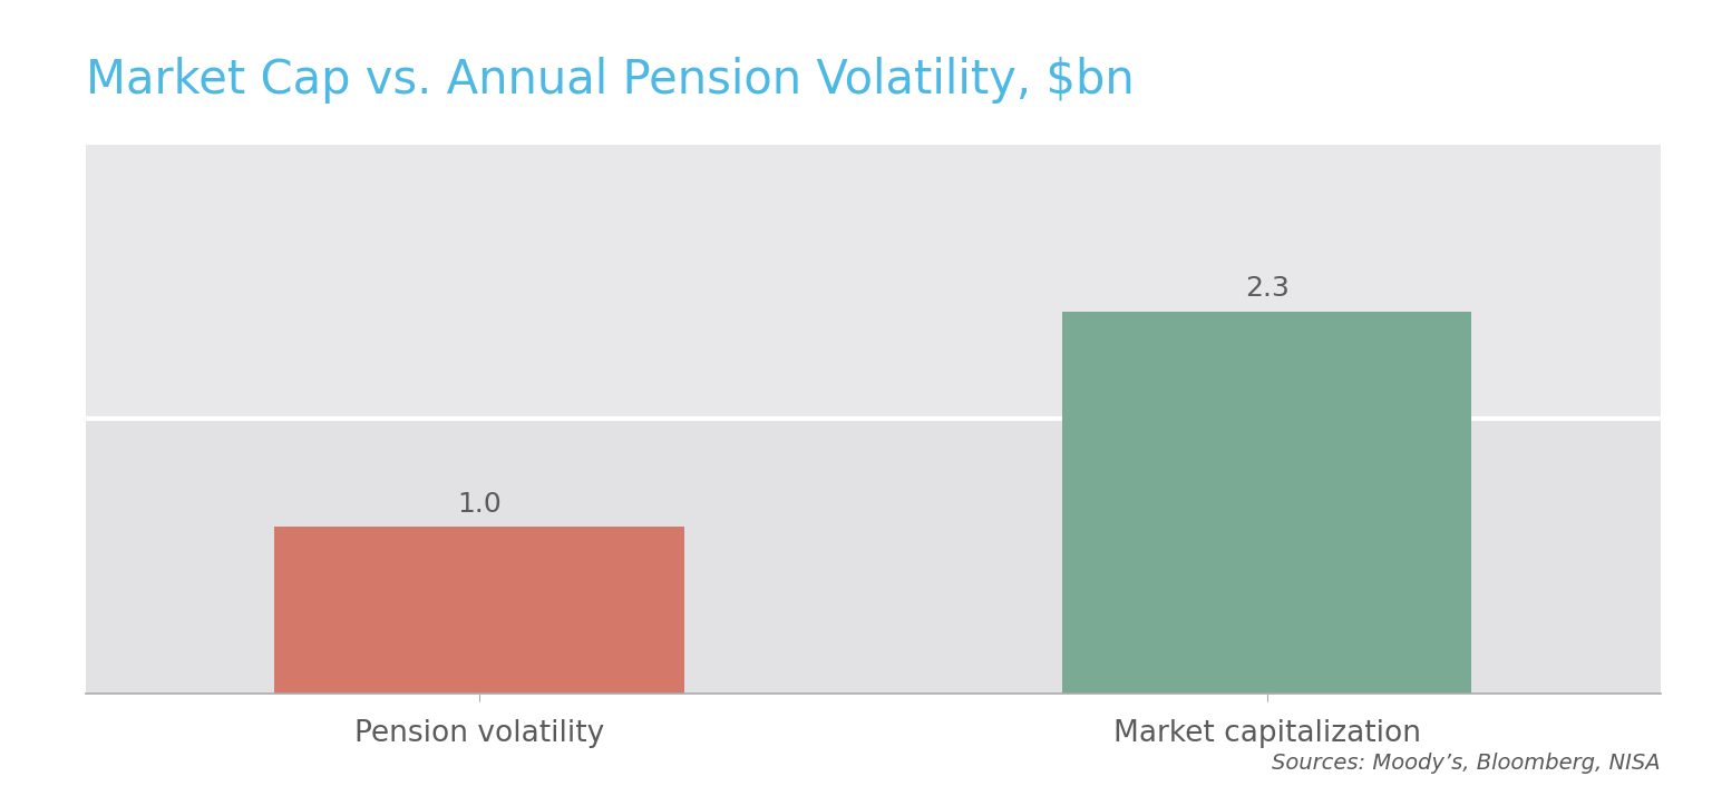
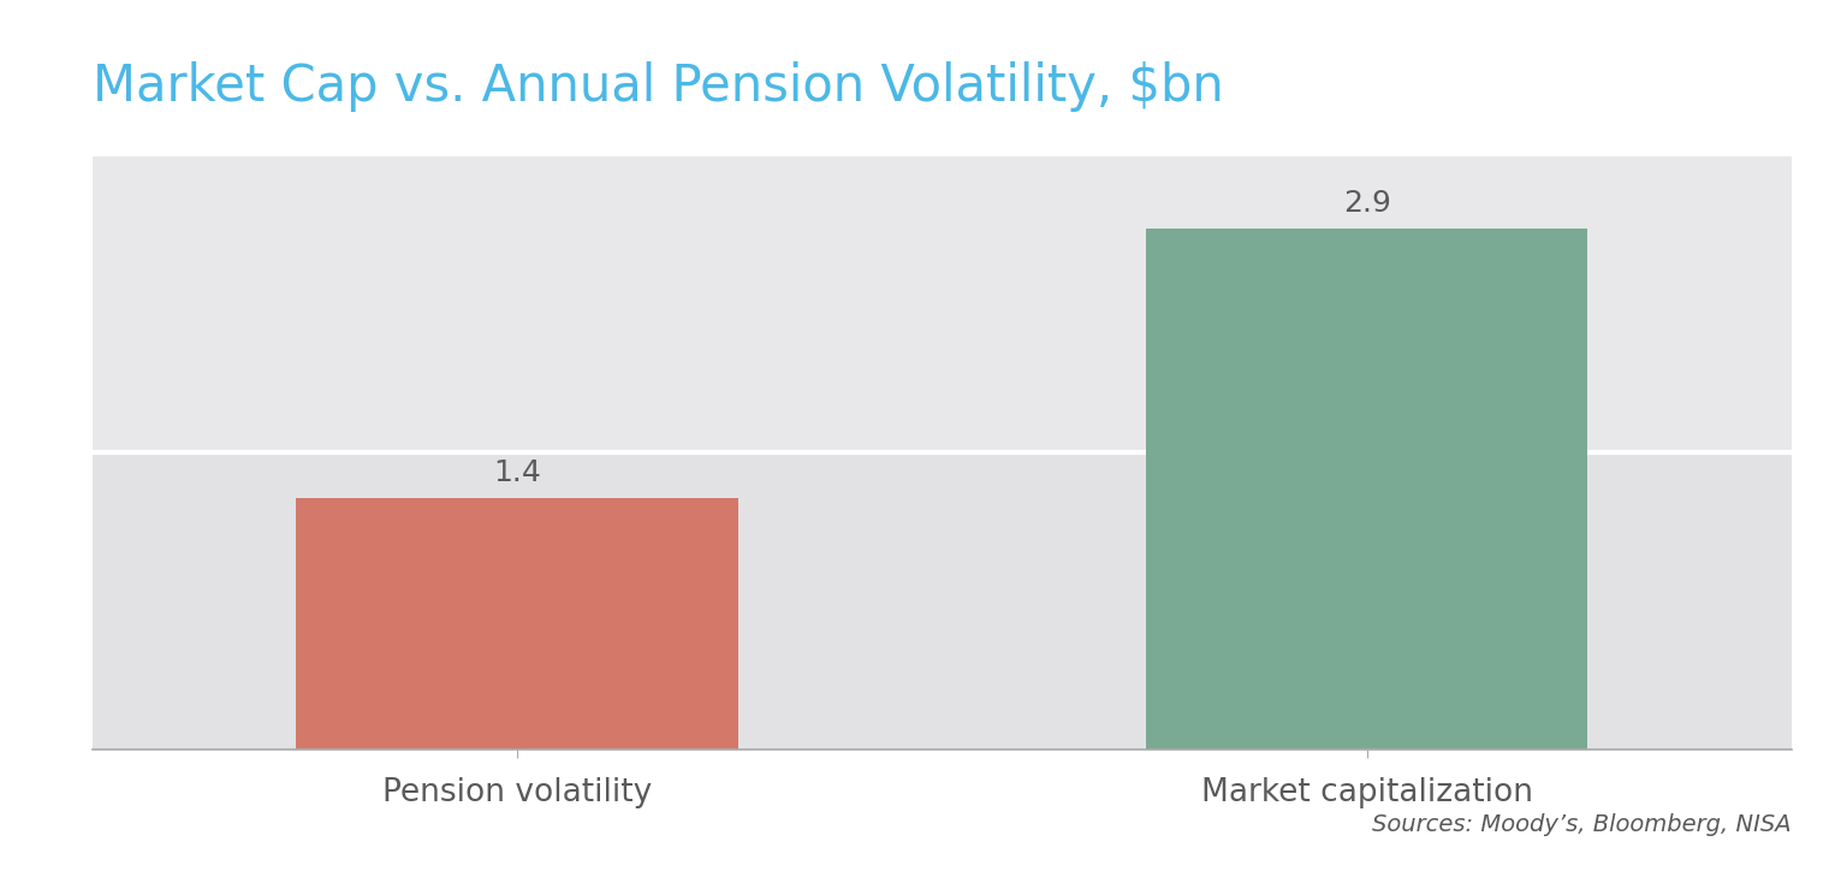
Pension volatility: 1.0 -> 1.4
Market capitalization: 2.3 -> 2.9
